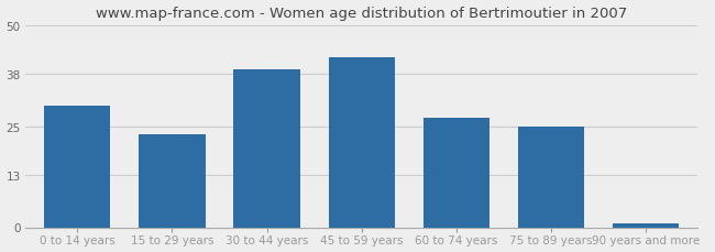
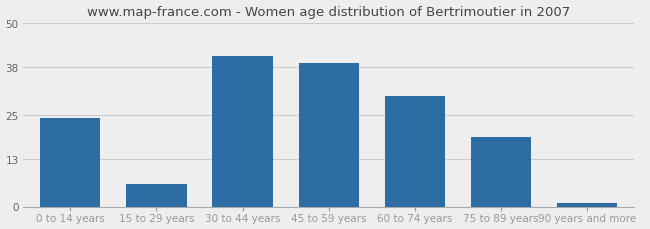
0 to 14 years: 30 -> 24
15 to 29 years: 23 -> 6
30 to 44 years: 39 -> 41
45 to 59 years: 42 -> 39
60 to 74 years: 27 -> 30
75 to 89 years: 25 -> 19
